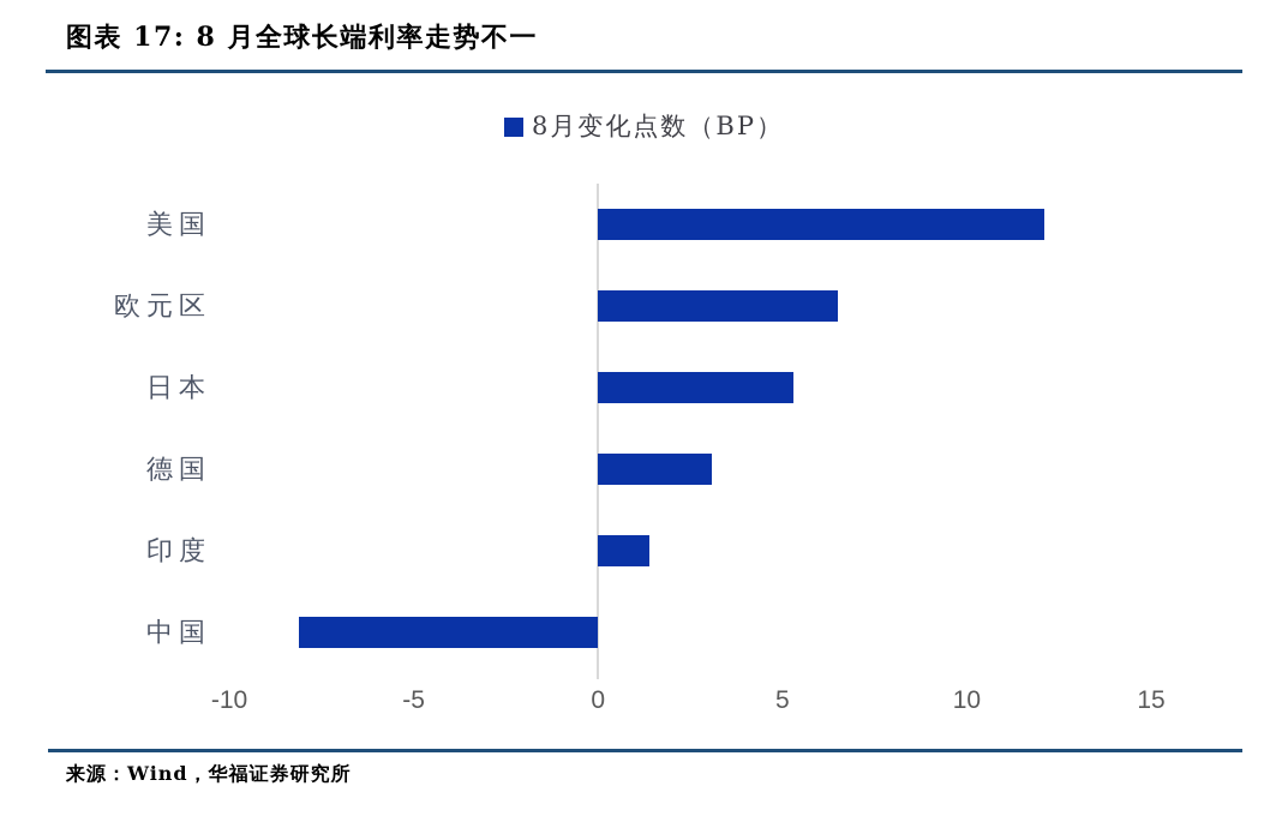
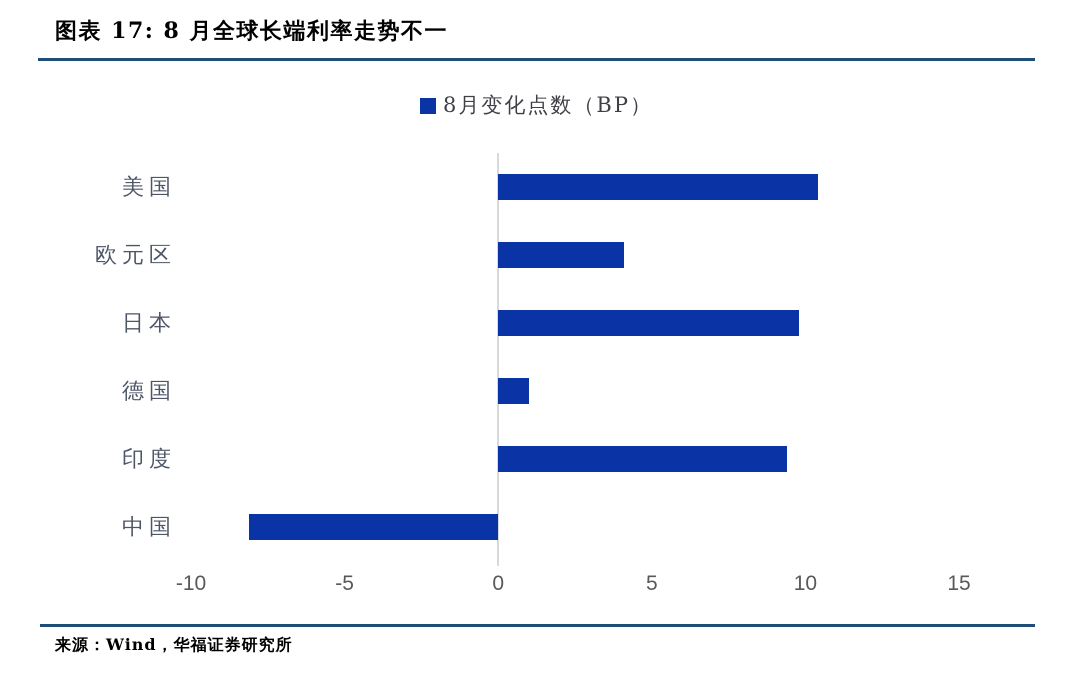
美国: 12.1 -> 10.4
欧元区: 6.5 -> 4.1
日本: 5.3 -> 9.8
德国: 3.1 -> 1.0
印度: 1.4 -> 9.4
